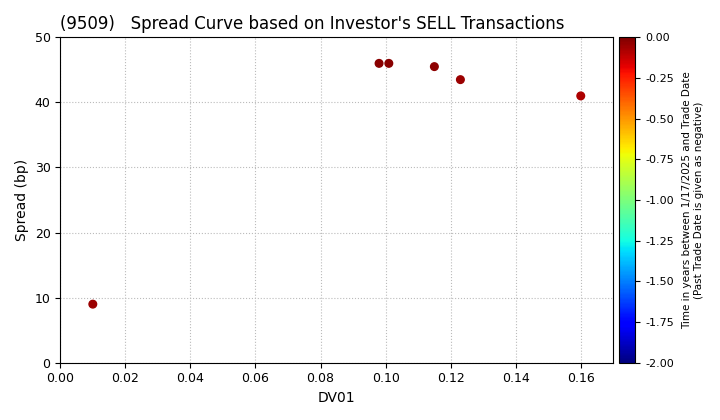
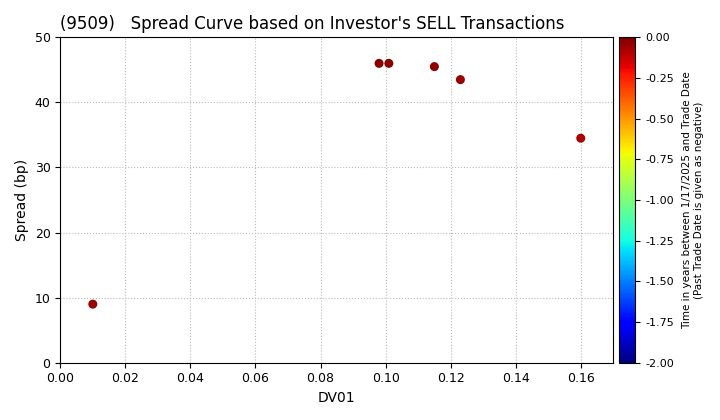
0.16: 41.0 -> 34.5
